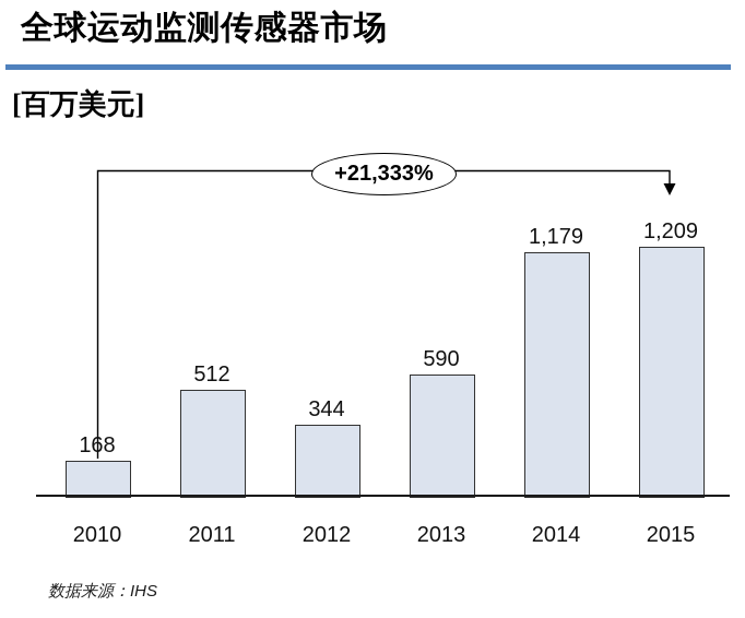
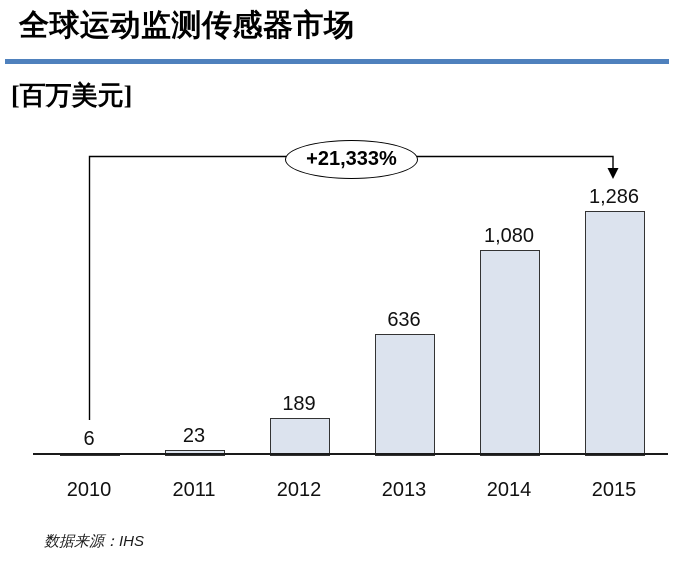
2010: 168 -> 6
2011: 512 -> 23
2012: 344 -> 189
2013: 590 -> 636
2014: 1,179 -> 1,080
2015: 1,209 -> 1,286
